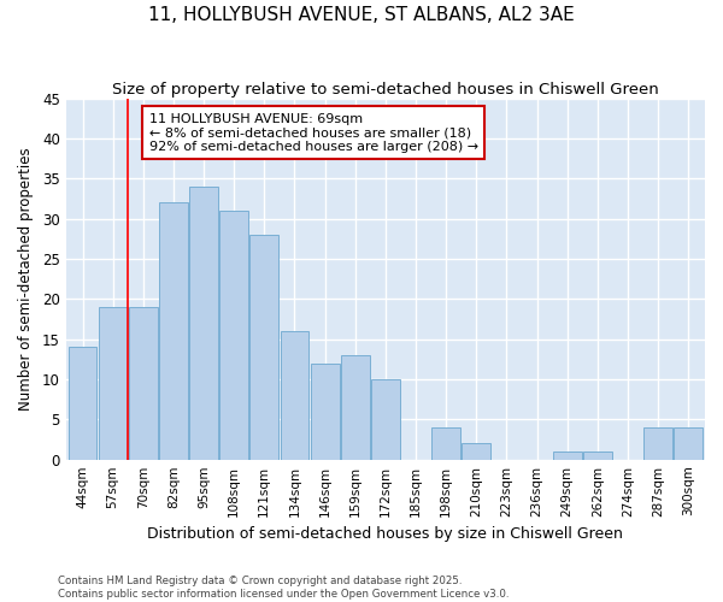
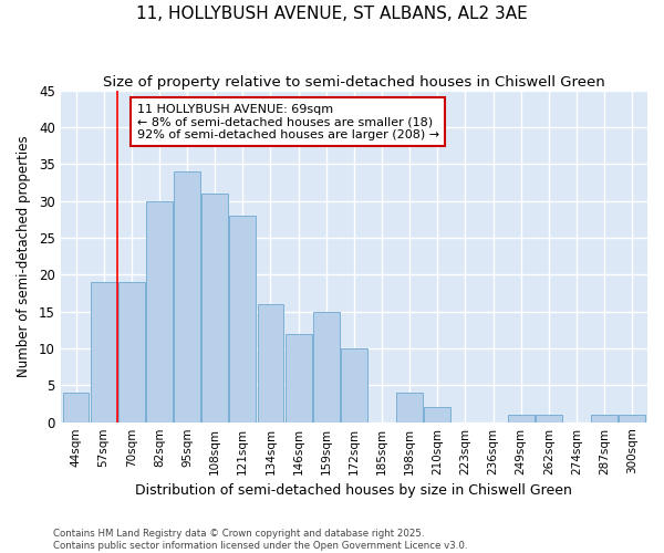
44sqm: 14 -> 4
82sqm: 32 -> 30
159sqm: 13 -> 15
287sqm: 4 -> 1
300sqm: 4 -> 1
